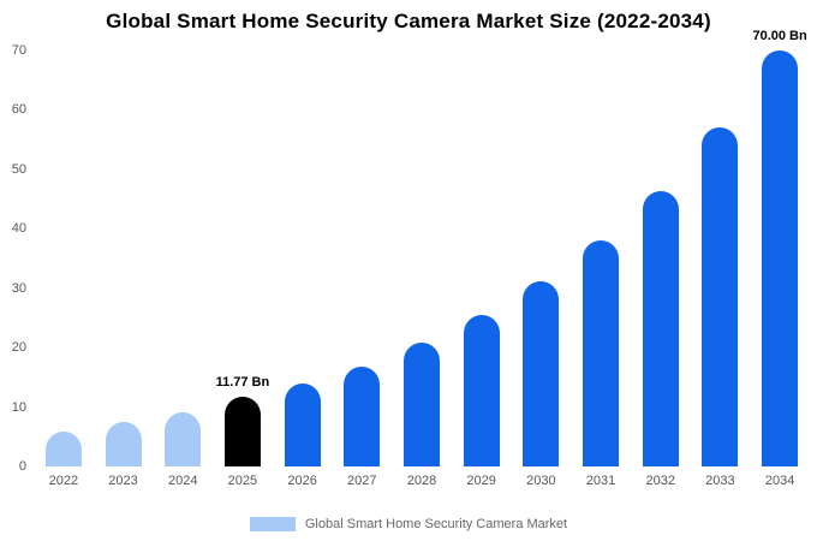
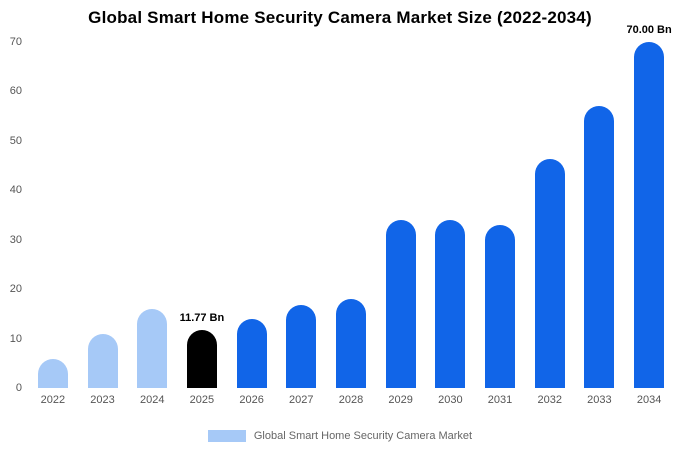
2023: 7 -> 11
2024: 9 -> 16
2028: 21 -> 18
2029: 26 -> 34
2030: 31 -> 34
2031: 38 -> 33
